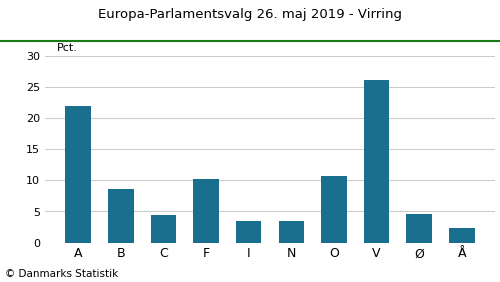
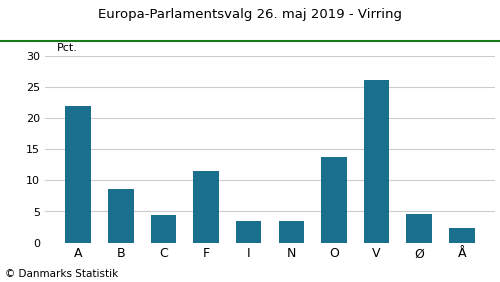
F: 10.2 -> 11.6
O: 10.8 -> 13.8
